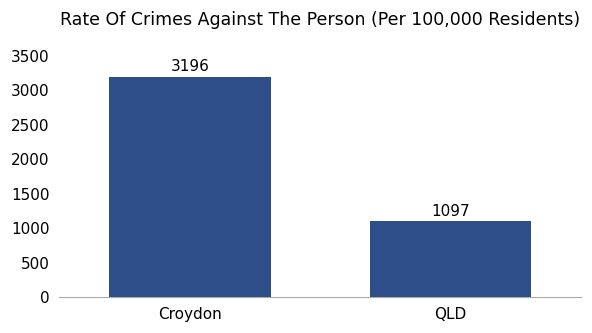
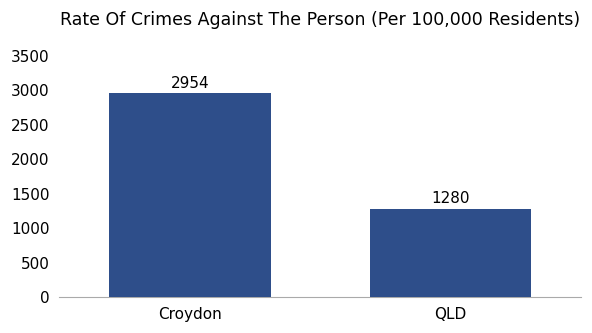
Croydon: 3196 -> 2954
QLD: 1097 -> 1280
